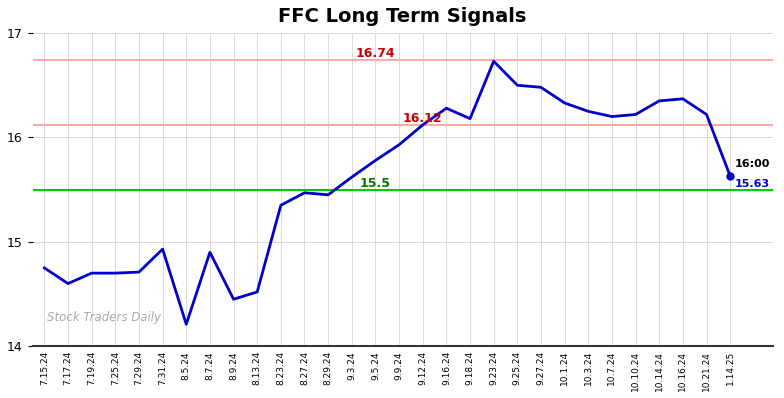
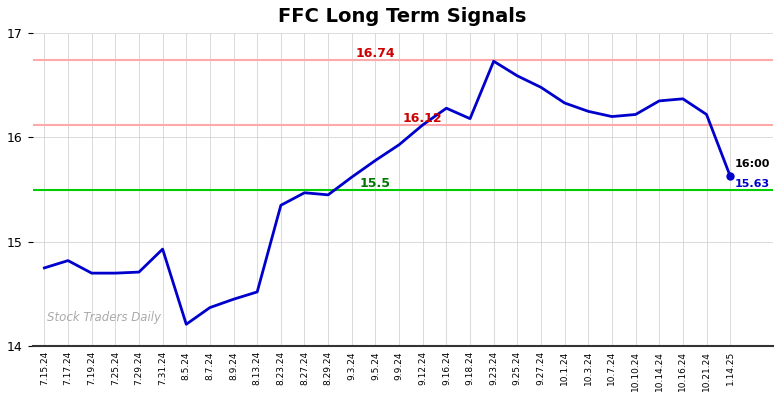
7.17.24: 14.60 -> 14.82
8.7.24: 14.90 -> 14.37
9.25.24: 16.50 -> 16.59
